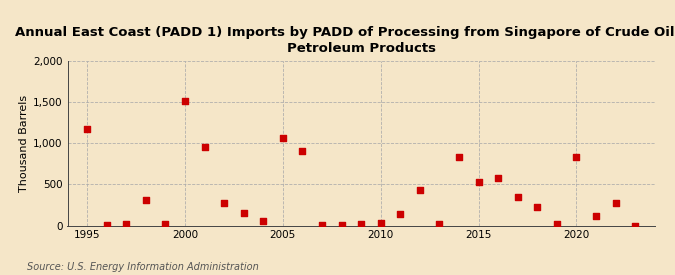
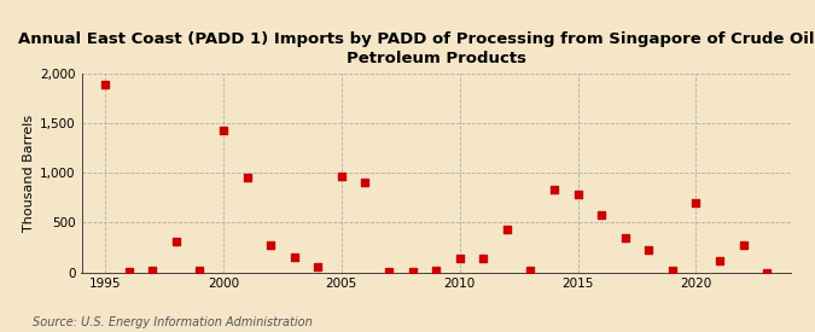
1995: 1,170 -> 1,880
2000: 1,510 -> 1,420
2005: 1,060 -> 960
2010: 30 -> 140
2015: 530 -> 780
2020: 830 -> 700
